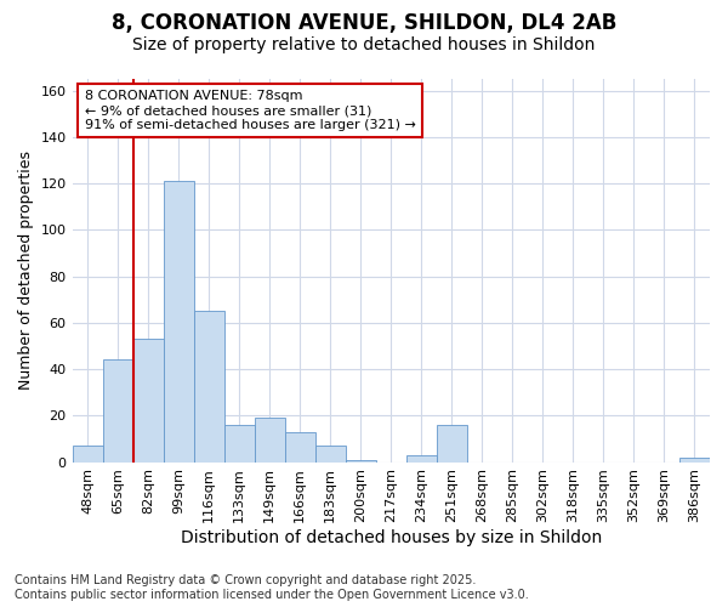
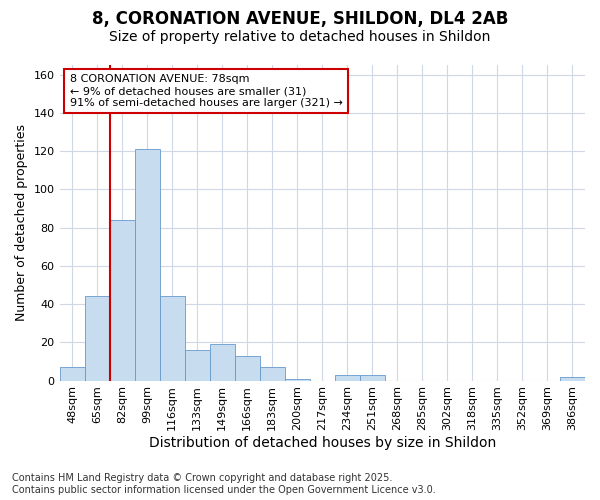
82sqm: 53 -> 84
116sqm: 65 -> 44
251sqm: 16 -> 3
